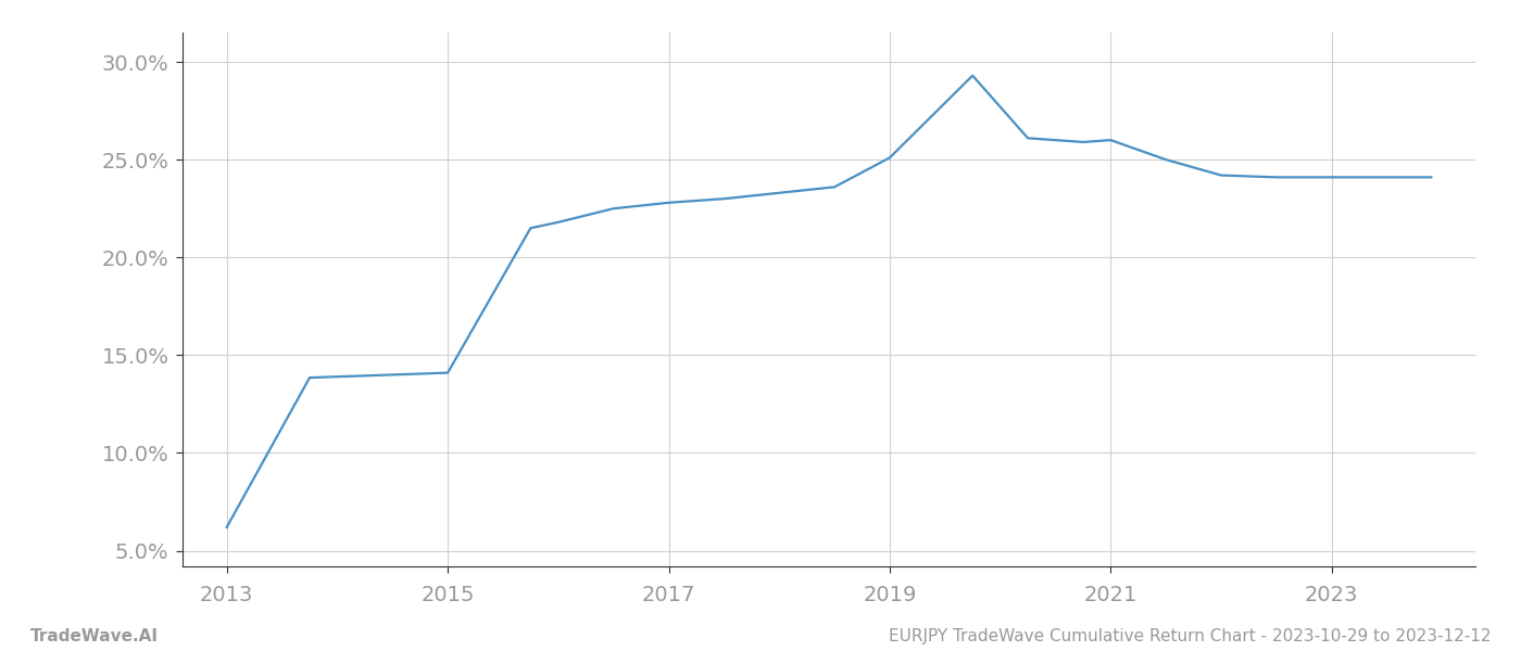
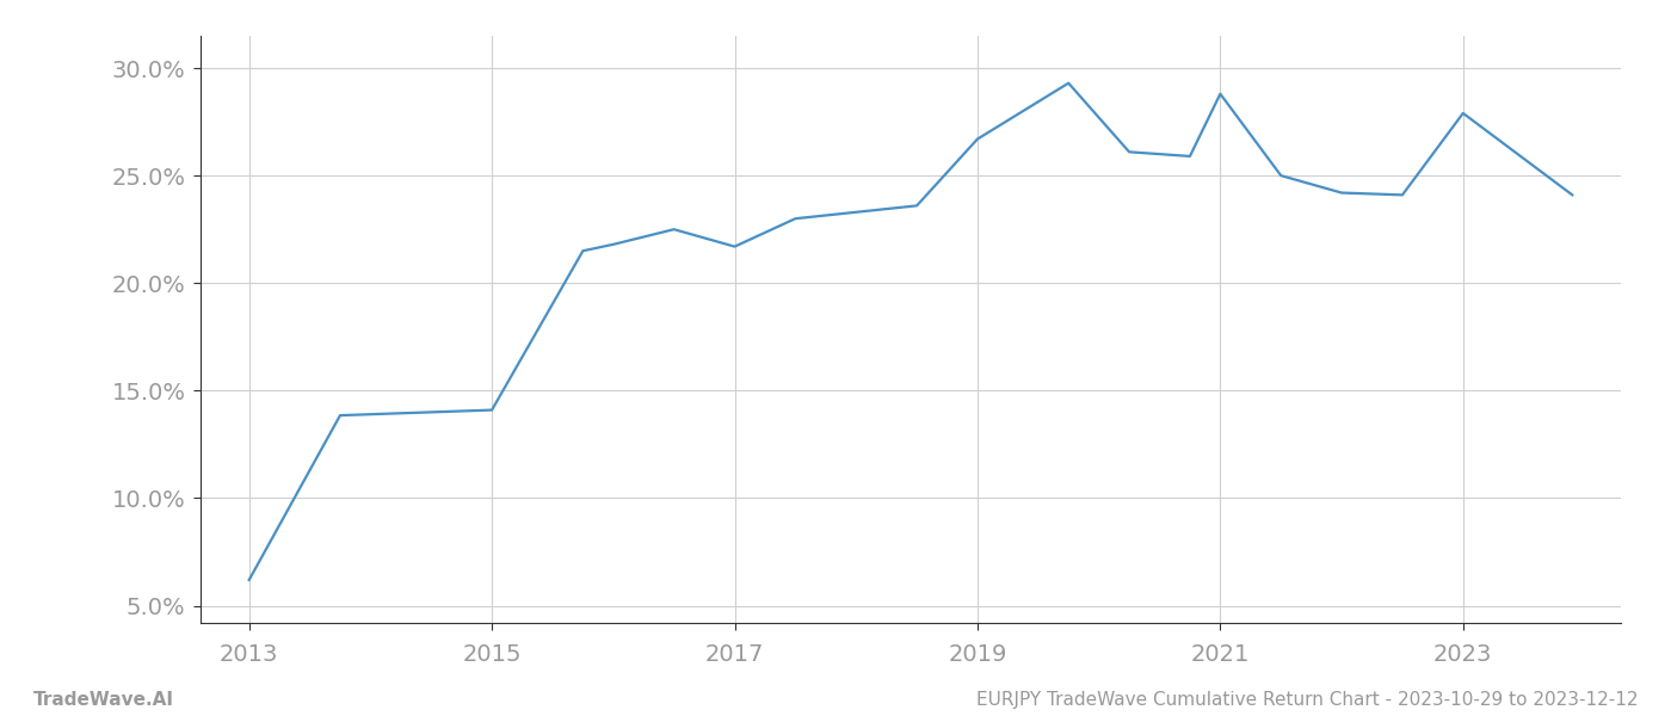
2017: 22.8% -> 21.7%
2019: 25.1% -> 26.7%
2021: 26.0% -> 28.8%
2023: 24.1% -> 27.9%
